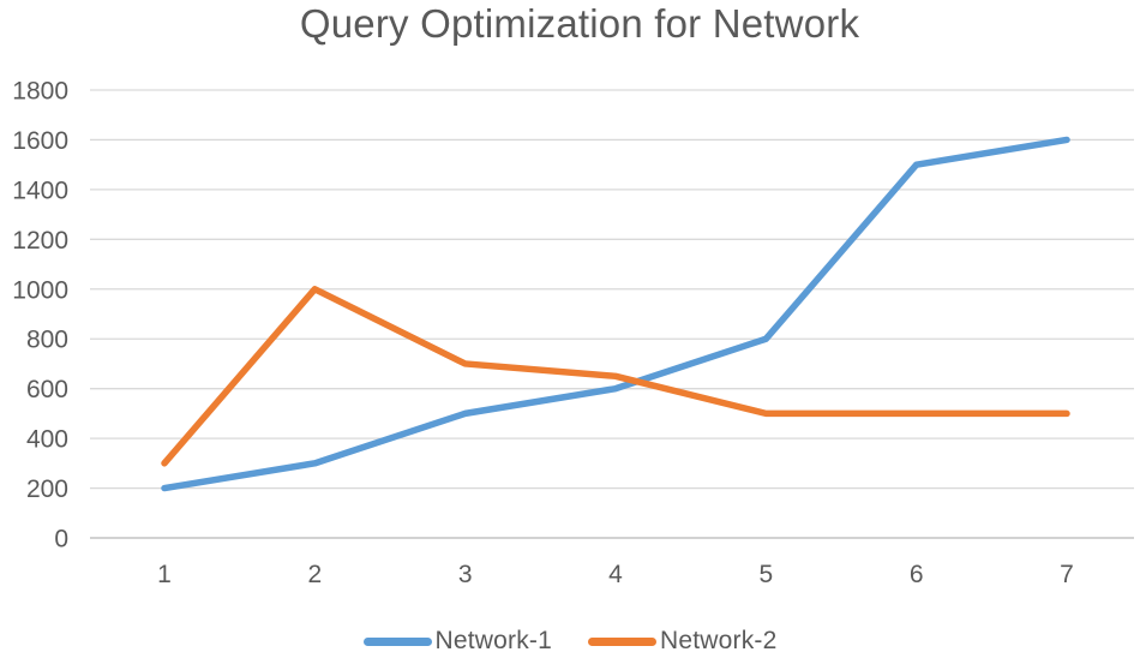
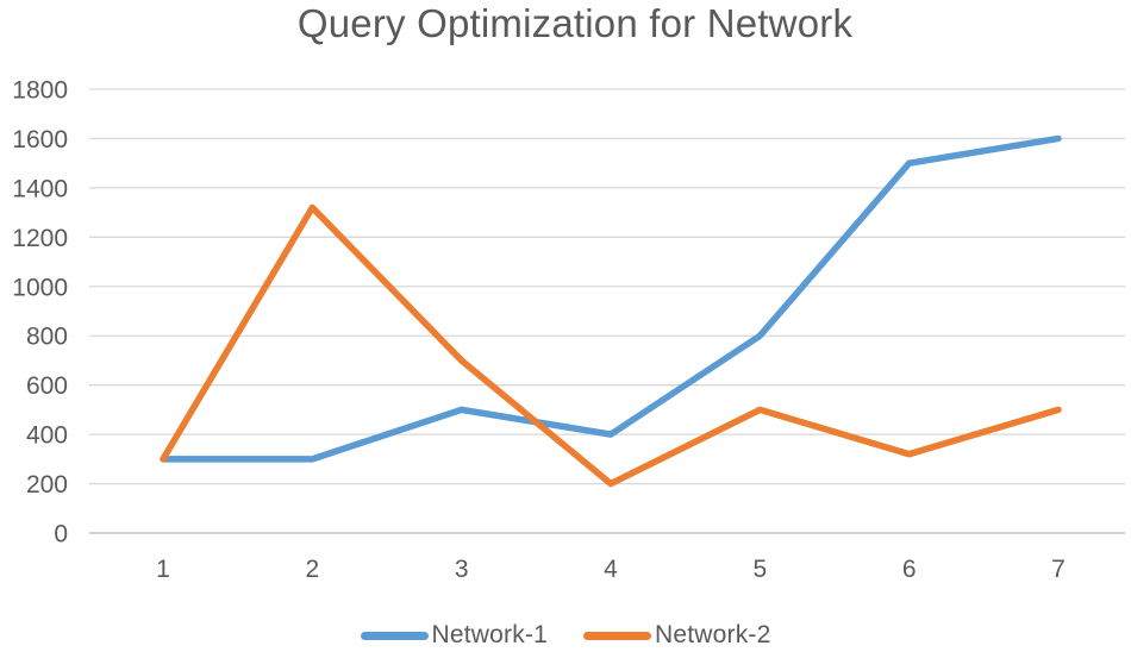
Network-1/1: 200 -> 300
Network-2/2: 1000 -> 1320
Network-1/4: 600 -> 400
Network-2/4: 650 -> 200
Network-2/6: 500 -> 320
